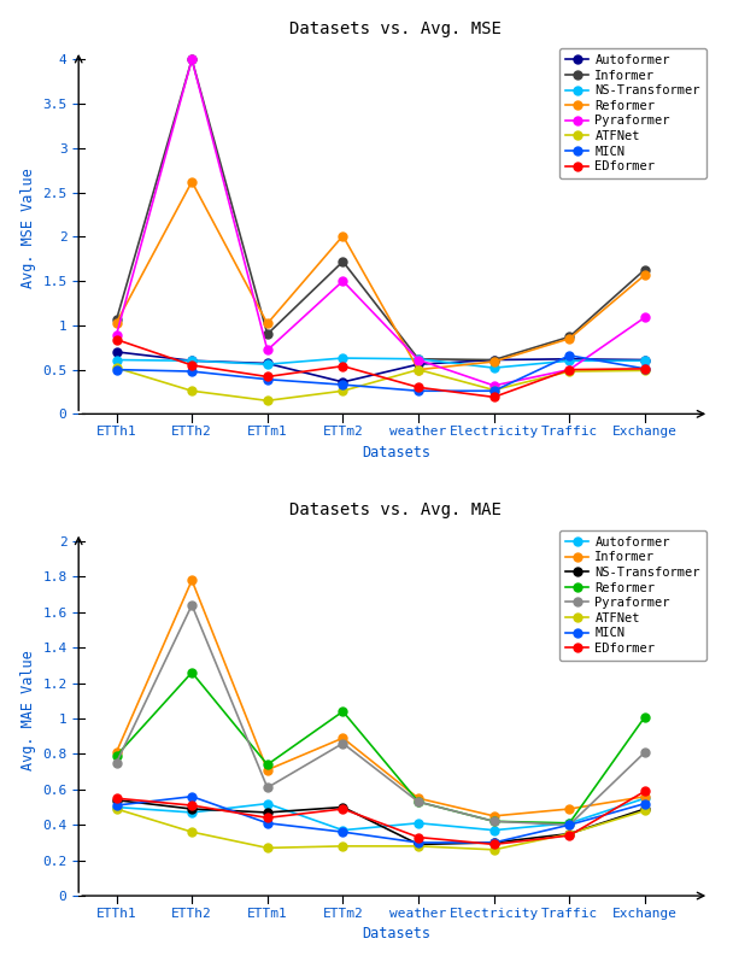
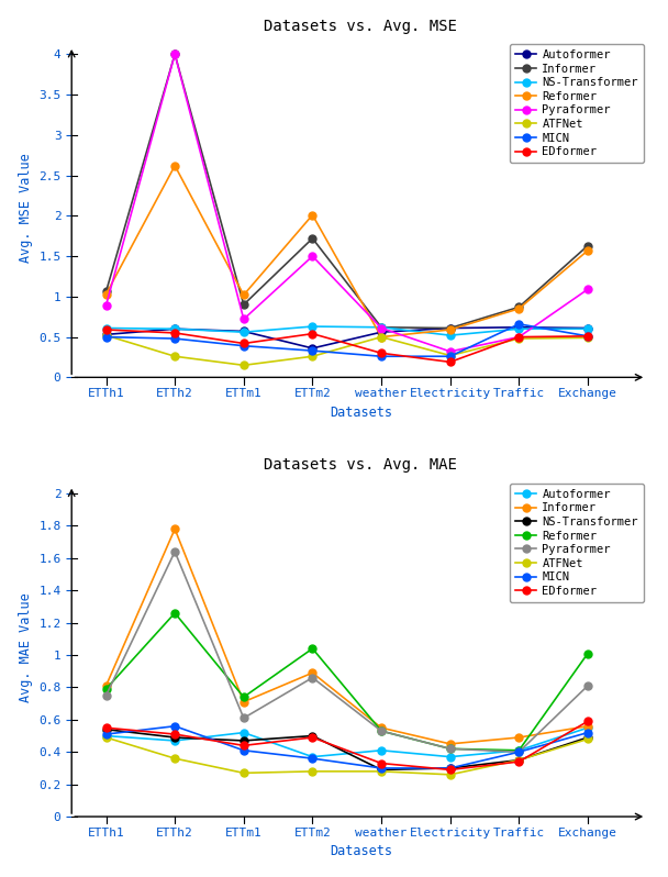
Datasets vs. Avg. MSE/Autoformer/ETTh1: 0.70 -> 0.53
Datasets vs. Avg. MSE/EDformer/ETTh1: 0.84 -> 0.59
